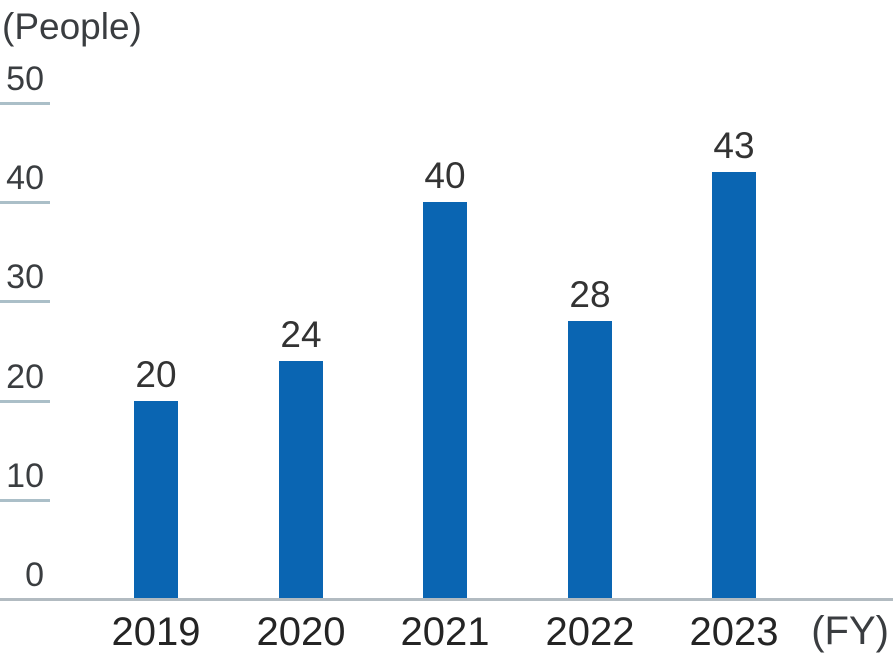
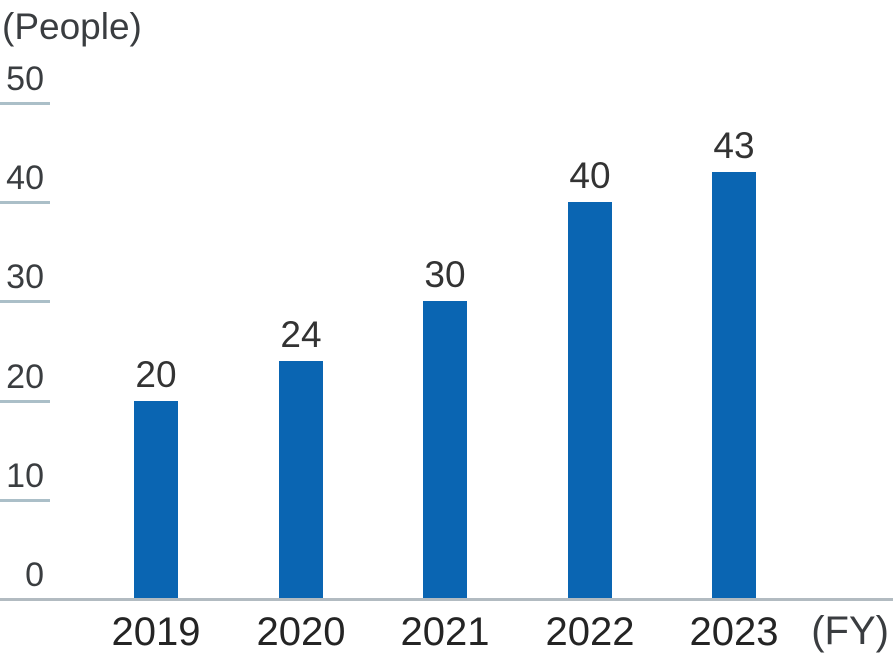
2021: 40 -> 30
2022: 28 -> 40
